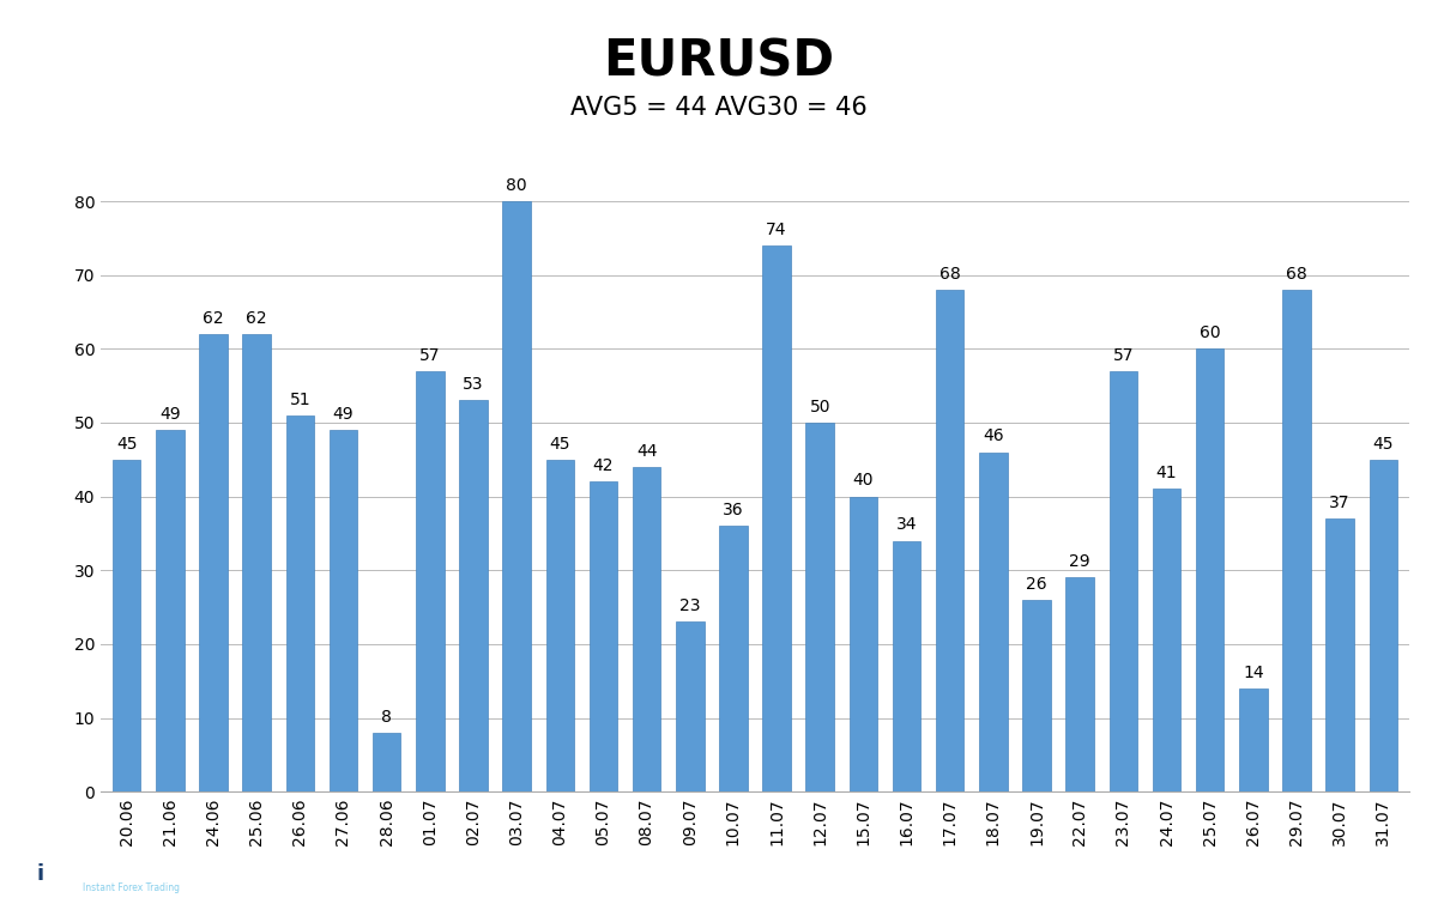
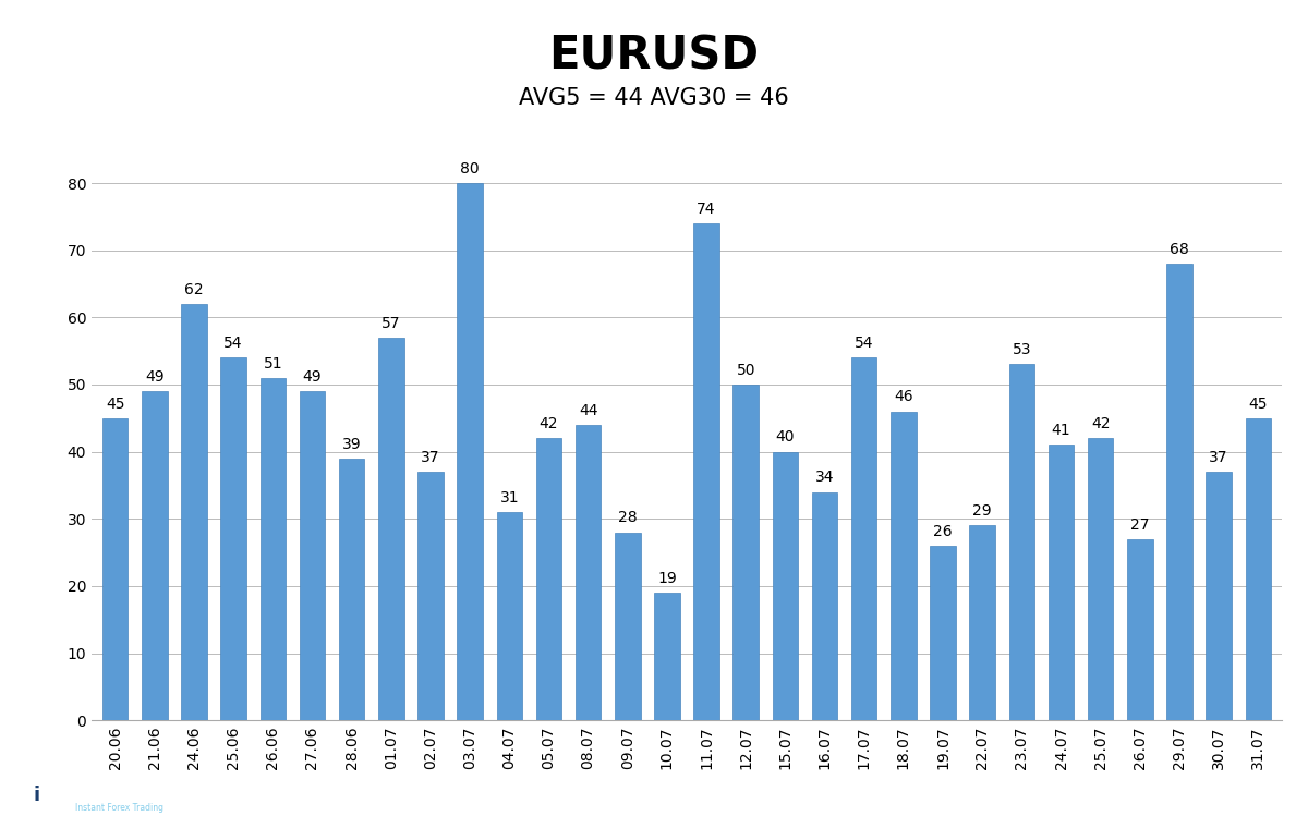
25.06: 62 -> 54
28.06: 8 -> 39
02.07: 53 -> 37
04.07: 45 -> 31
09.07: 23 -> 28
10.07: 36 -> 19
17.07: 68 -> 54
23.07: 57 -> 53
25.07: 60 -> 42
26.07: 14 -> 27
